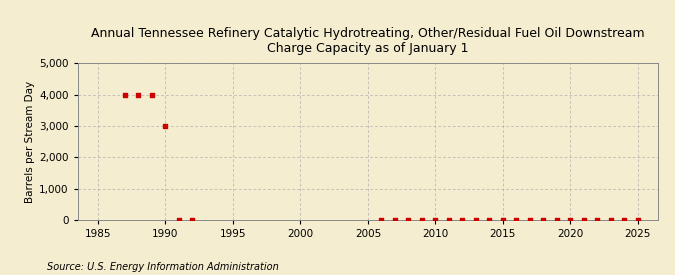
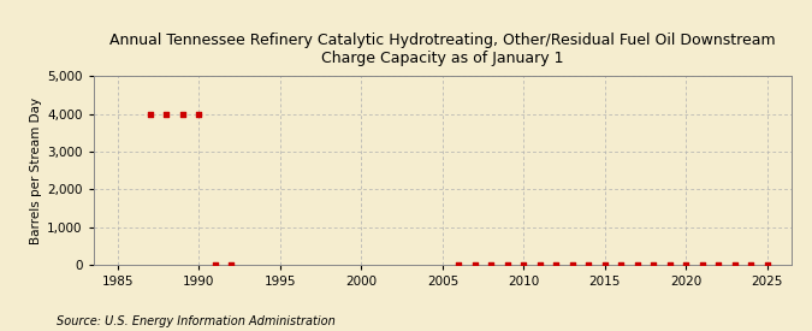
1990: 3,000 -> 4,000
